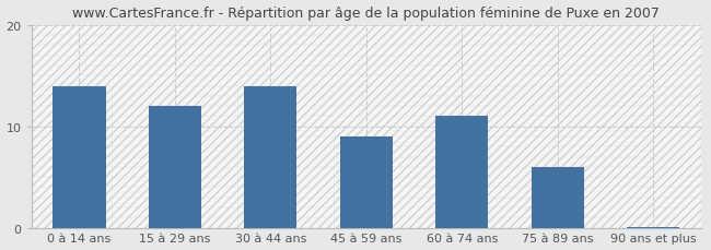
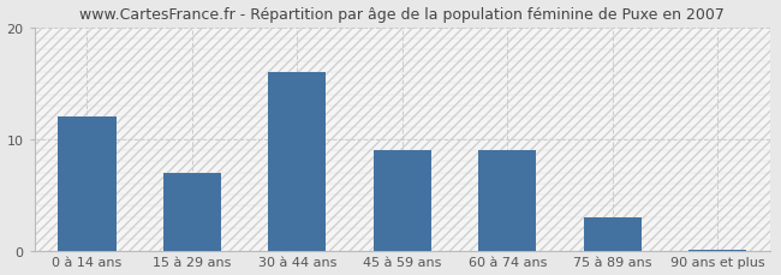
0 à 14 ans: 14.0 -> 12.0
15 à 29 ans: 12.0 -> 7.0
30 à 44 ans: 14.0 -> 16.0
60 à 74 ans: 11.0 -> 9.0
75 à 89 ans: 6.0 -> 3.0
